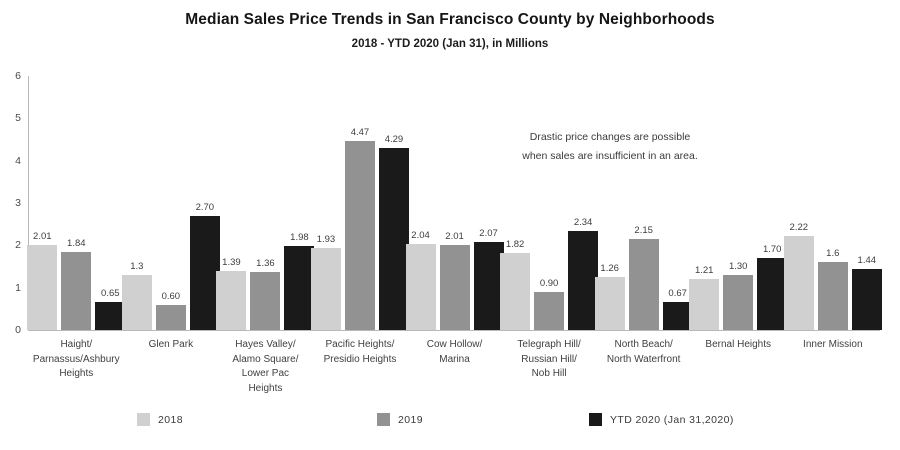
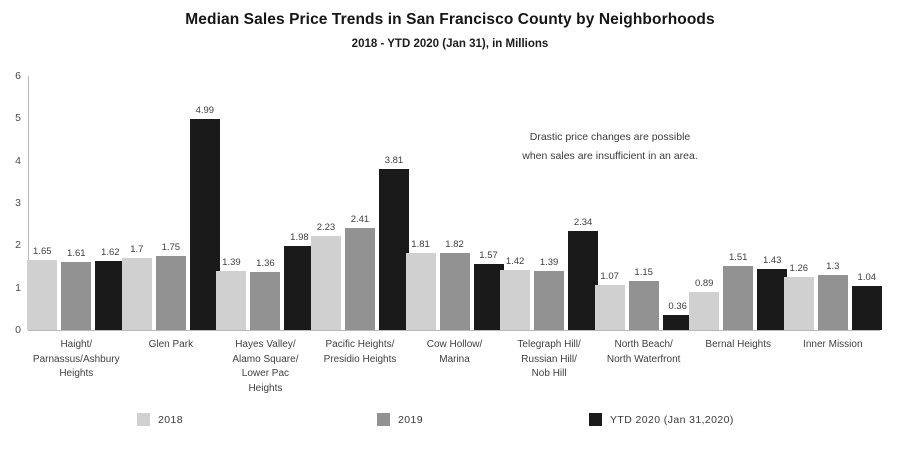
2018/Haight/ Parnassus/Ashbury Heights: 2.01 -> 1.65
2019/Haight/ Parnassus/Ashbury Heights: 1.84 -> 1.61
YTD 2020 (Jan 31,2020)/Haight/ Parnassus/Ashbury Heights: 0.65 -> 1.62
2018/Glen Park: 1.3 -> 1.7
2019/Glen Park: 0.60 -> 1.75
YTD 2020 (Jan 31,2020)/Glen Park: 2.70 -> 4.99
2018/Pacific Heights/ Presidio Heights: 1.93 -> 2.23
2019/Pacific Heights/ Presidio Heights: 4.47 -> 2.41
YTD 2020 (Jan 31,2020)/Pacific Heights/ Presidio Heights: 4.29 -> 3.81
2018/Cow Hollow/ Marina: 2.04 -> 1.81
2019/Cow Hollow/ Marina: 2.01 -> 1.82
YTD 2020 (Jan 31,2020)/Cow Hollow/ Marina: 2.07 -> 1.57
2018/Telegraph Hill/ Russian Hill/ Nob Hill: 1.82 -> 1.42
2019/Telegraph Hill/ Russian Hill/ Nob Hill: 0.90 -> 1.39
2018/North Beach/ North Waterfront: 1.26 -> 1.07
2019/North Beach/ North Waterfront: 2.15 -> 1.15
YTD 2020 (Jan 31,2020)/North Beach/ North Waterfront: 0.67 -> 0.36
2018/Bernal Heights: 1.21 -> 0.89
2019/Bernal Heights: 1.30 -> 1.51
YTD 2020 (Jan 31,2020)/Bernal Heights: 1.70 -> 1.43
2018/Inner Mission: 2.22 -> 1.26
2019/Inner Mission: 1.6 -> 1.3
YTD 2020 (Jan 31,2020)/Inner Mission: 1.44 -> 1.04
